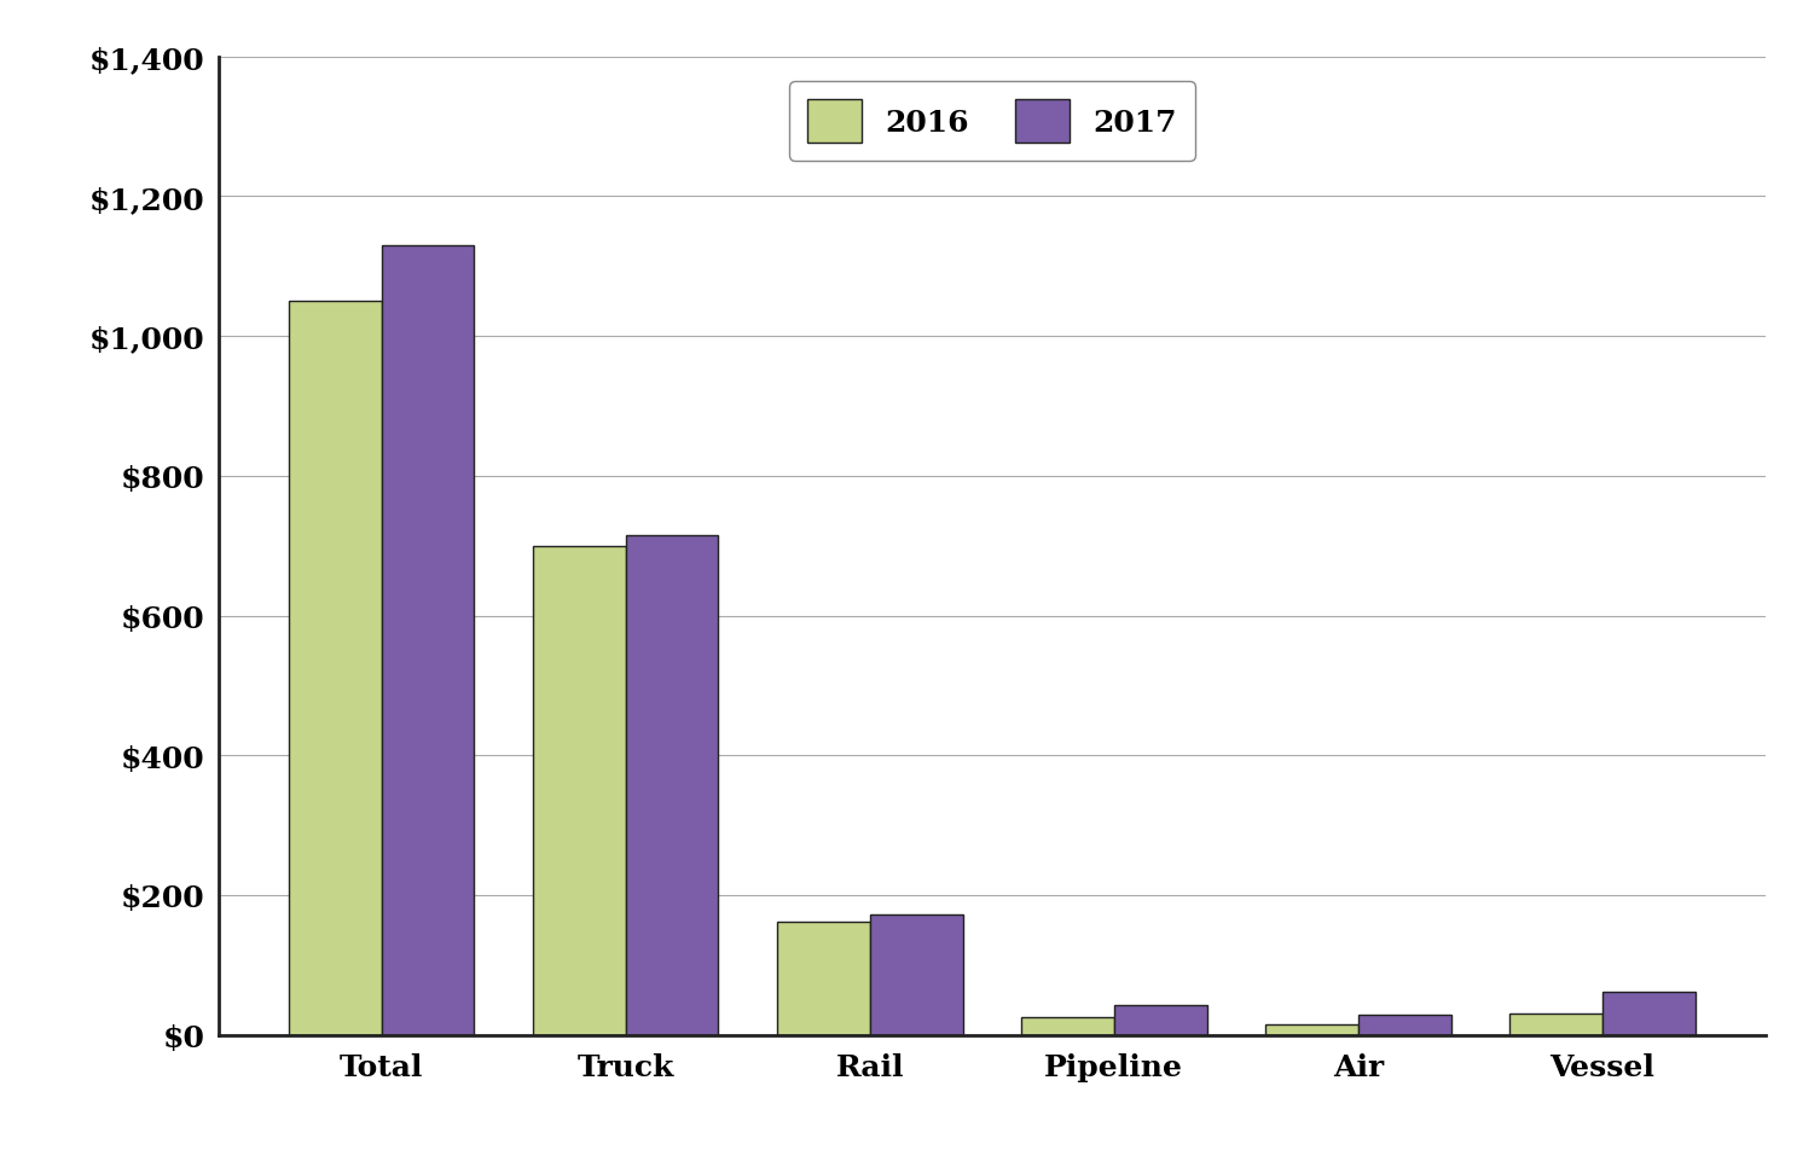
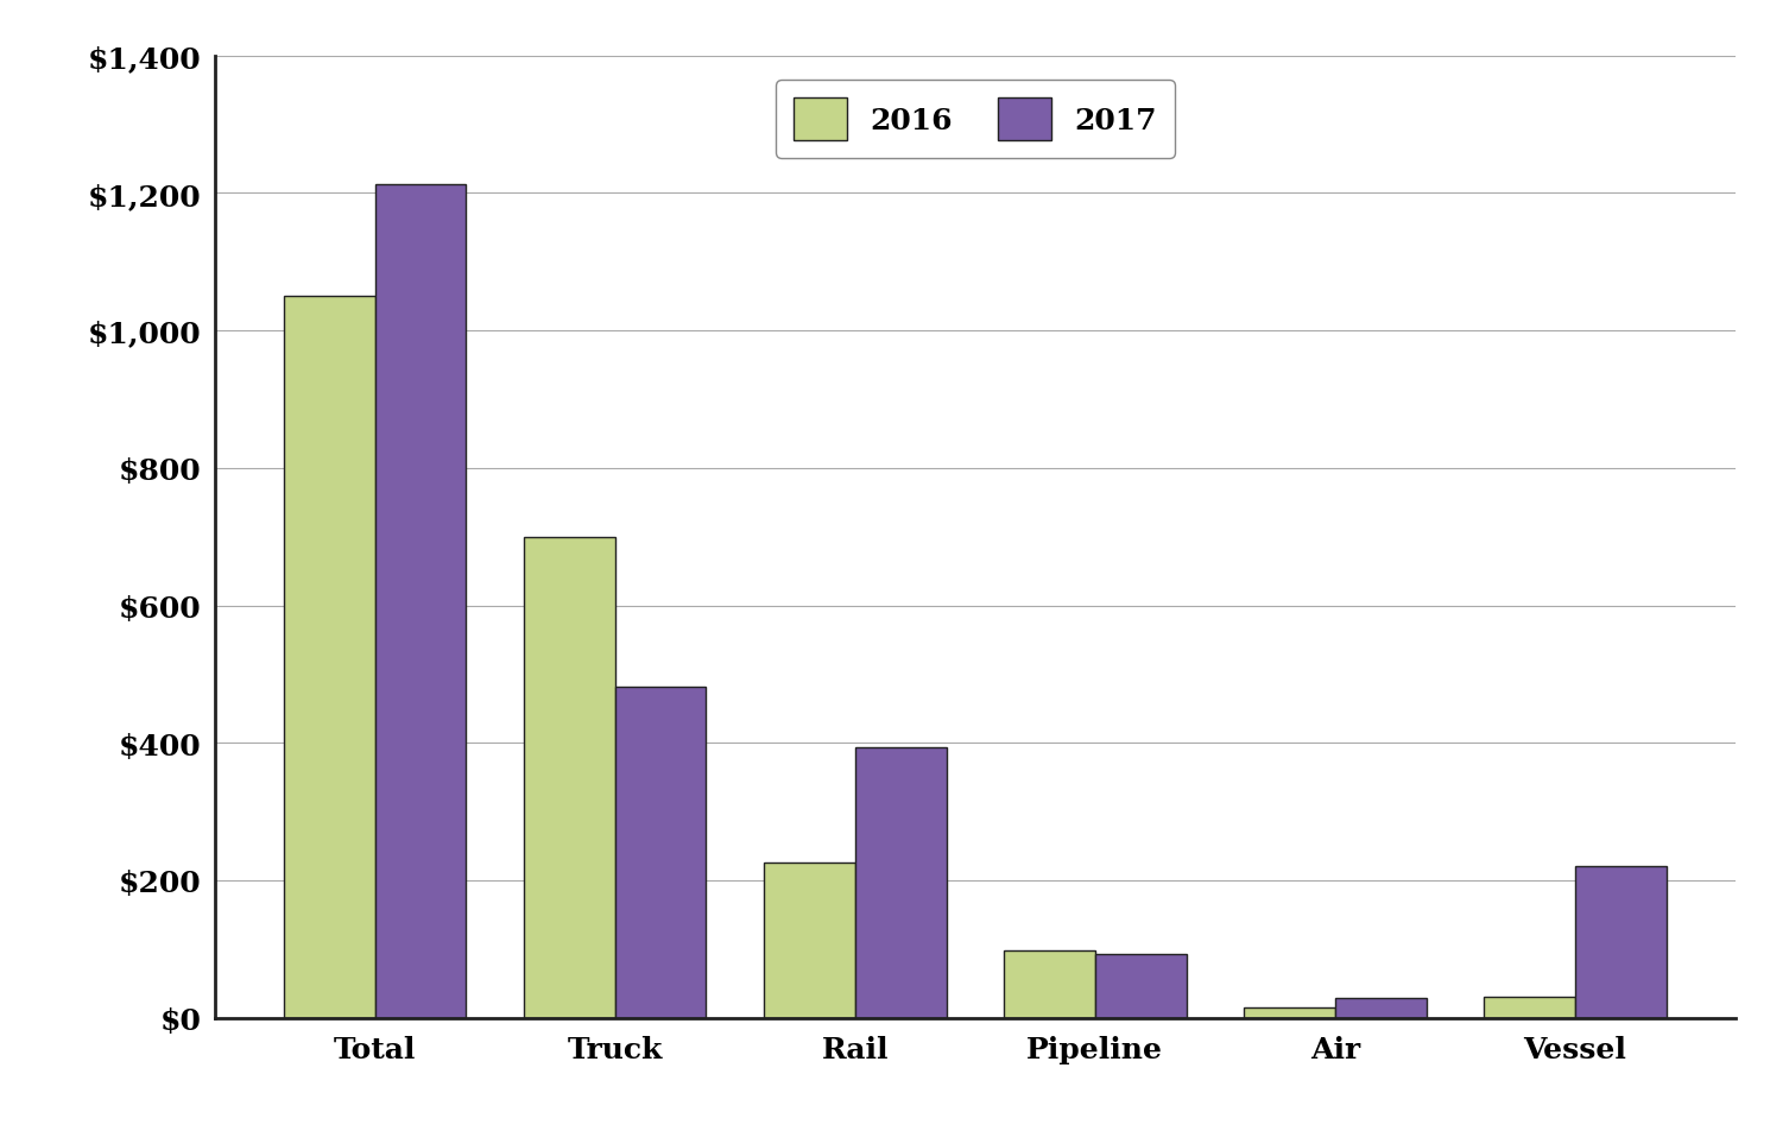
2017/Total: $1,130 -> $1,212
2017/Truck: $715 -> $482
2016/Rail: $162 -> $226
2017/Rail: $172 -> $394
2016/Pipeline: $25 -> $98
2017/Pipeline: $42 -> $92
2017/Vessel: $62 -> $220
